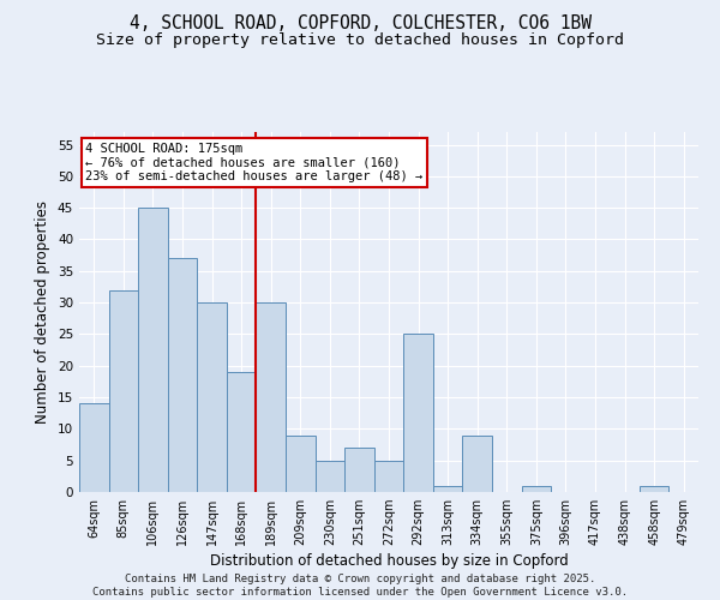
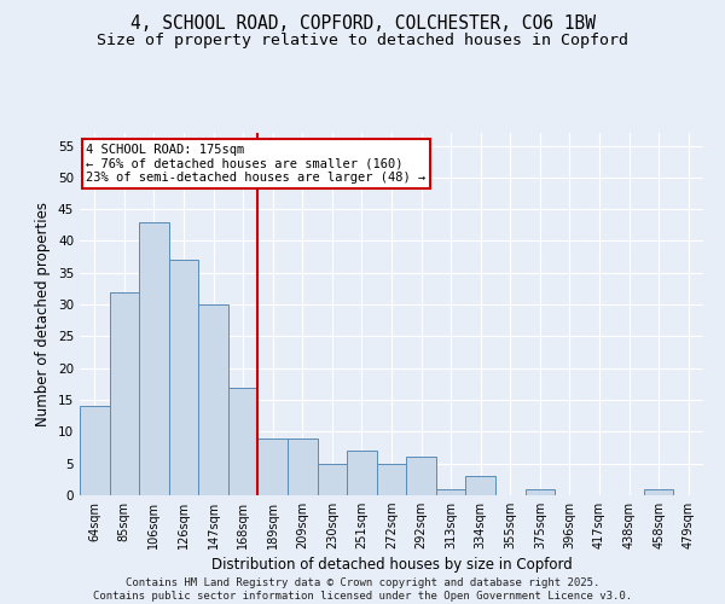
106sqm: 45 -> 43
168sqm: 19 -> 17
189sqm: 30 -> 9
292sqm: 25 -> 6
334sqm: 9 -> 3
